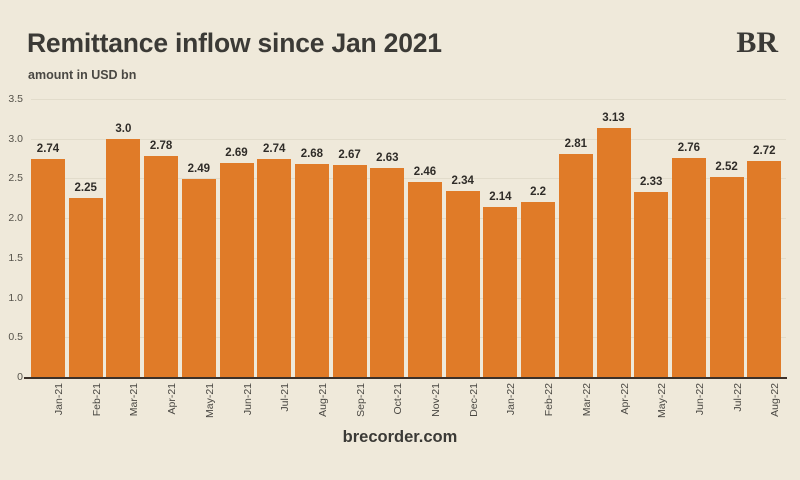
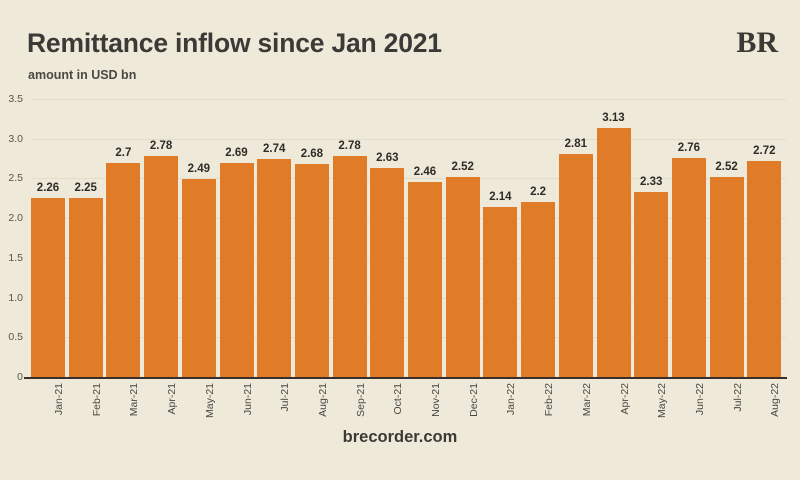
Jan-21: 2.74 -> 2.26
Mar-21: 3.0 -> 2.7
Sep-21: 2.67 -> 2.78
Dec-21: 2.34 -> 2.52
